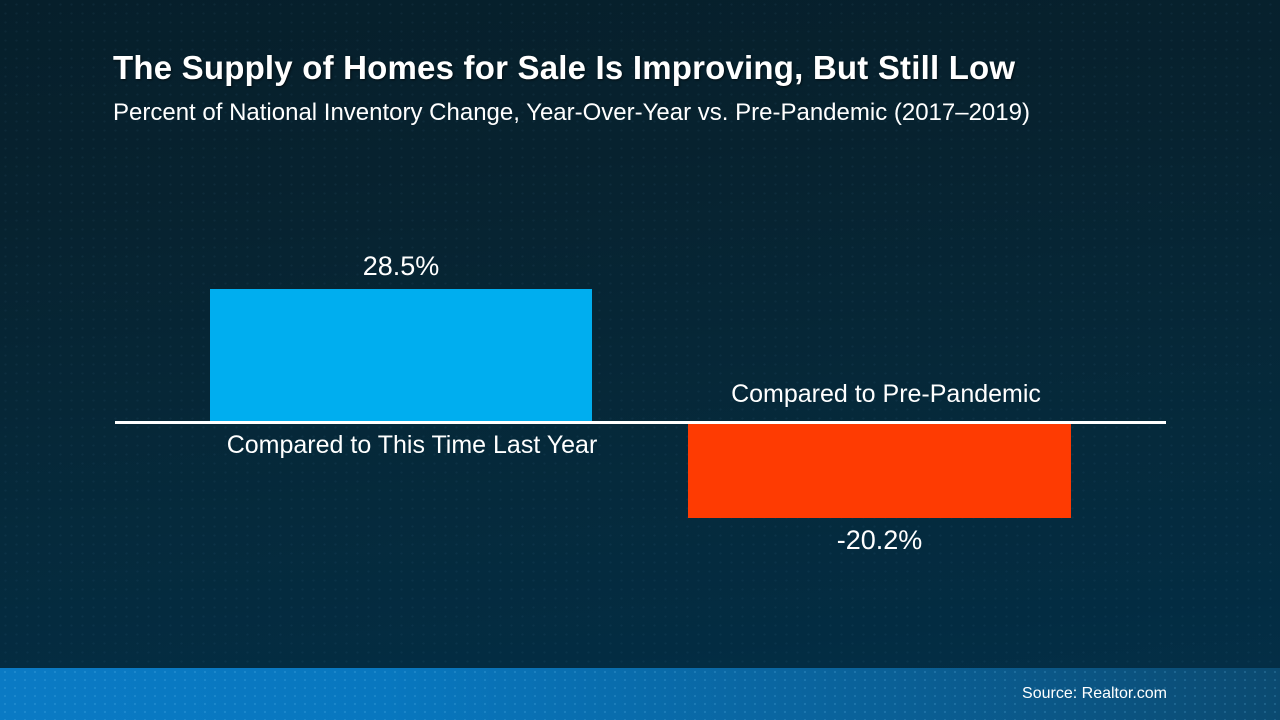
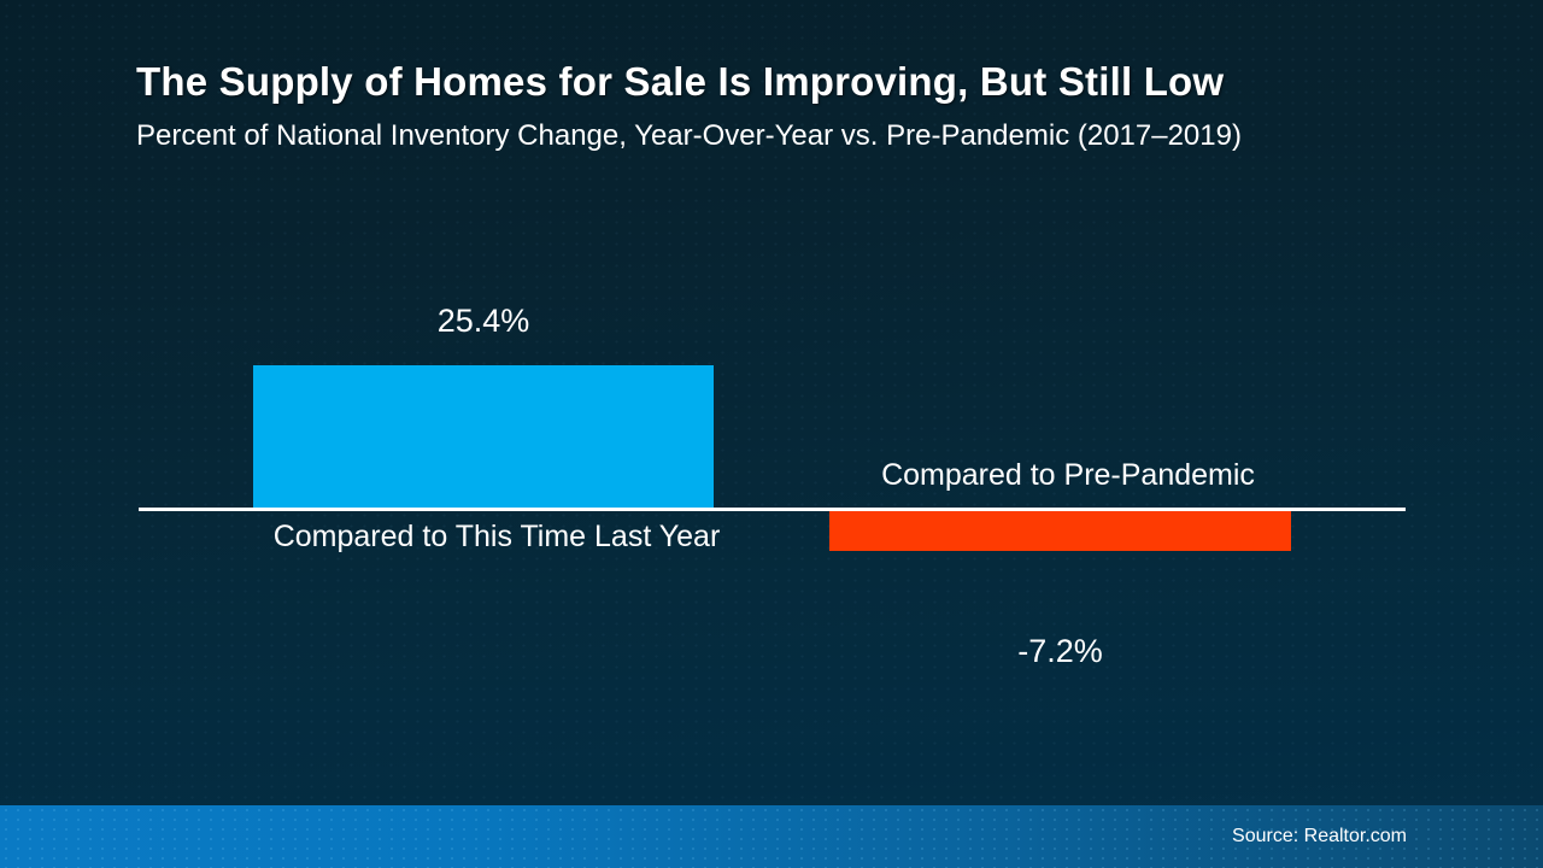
Compared to This Time Last Year: 28.5% -> 25.4%
Compared to Pre-Pandemic: -20.2% -> -7.2%
